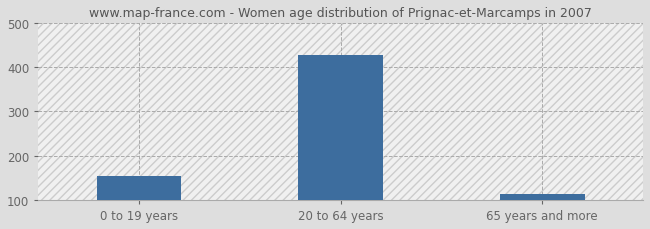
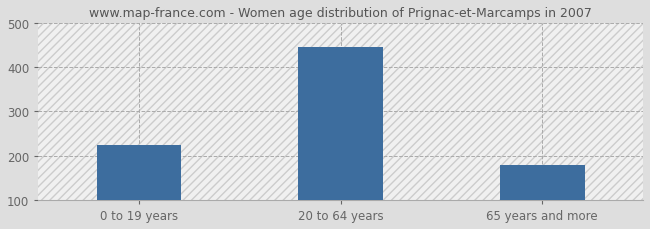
0 to 19 years: 155 -> 225
20 to 64 years: 427 -> 445
65 years and more: 113 -> 180
